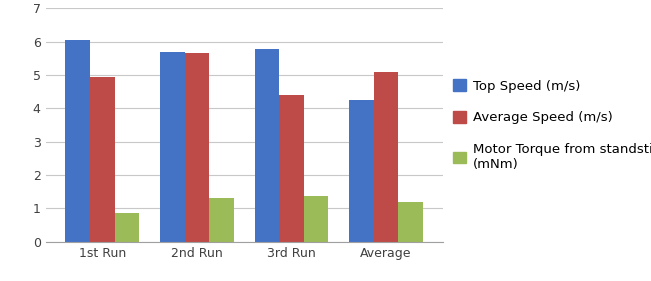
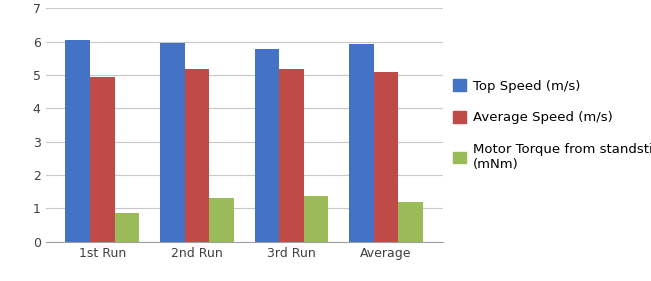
Top Speed (m/s)/2nd Run: 5.70 -> 5.95
Average Speed (m/s)/2nd Run: 5.65 -> 5.18
Average Speed (m/s)/3rd Run: 4.40 -> 5.17
Top Speed (m/s)/Average: 4.25 -> 5.93
